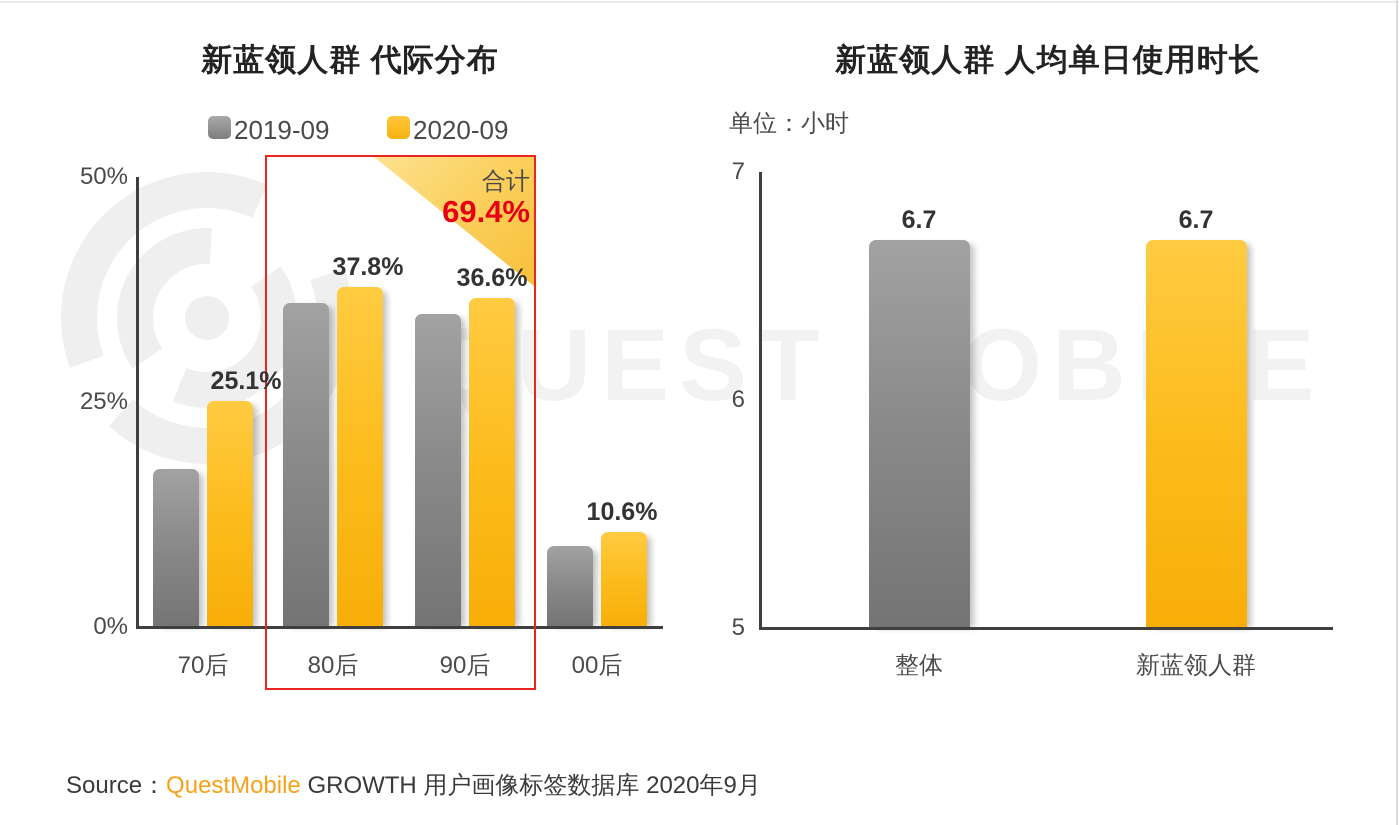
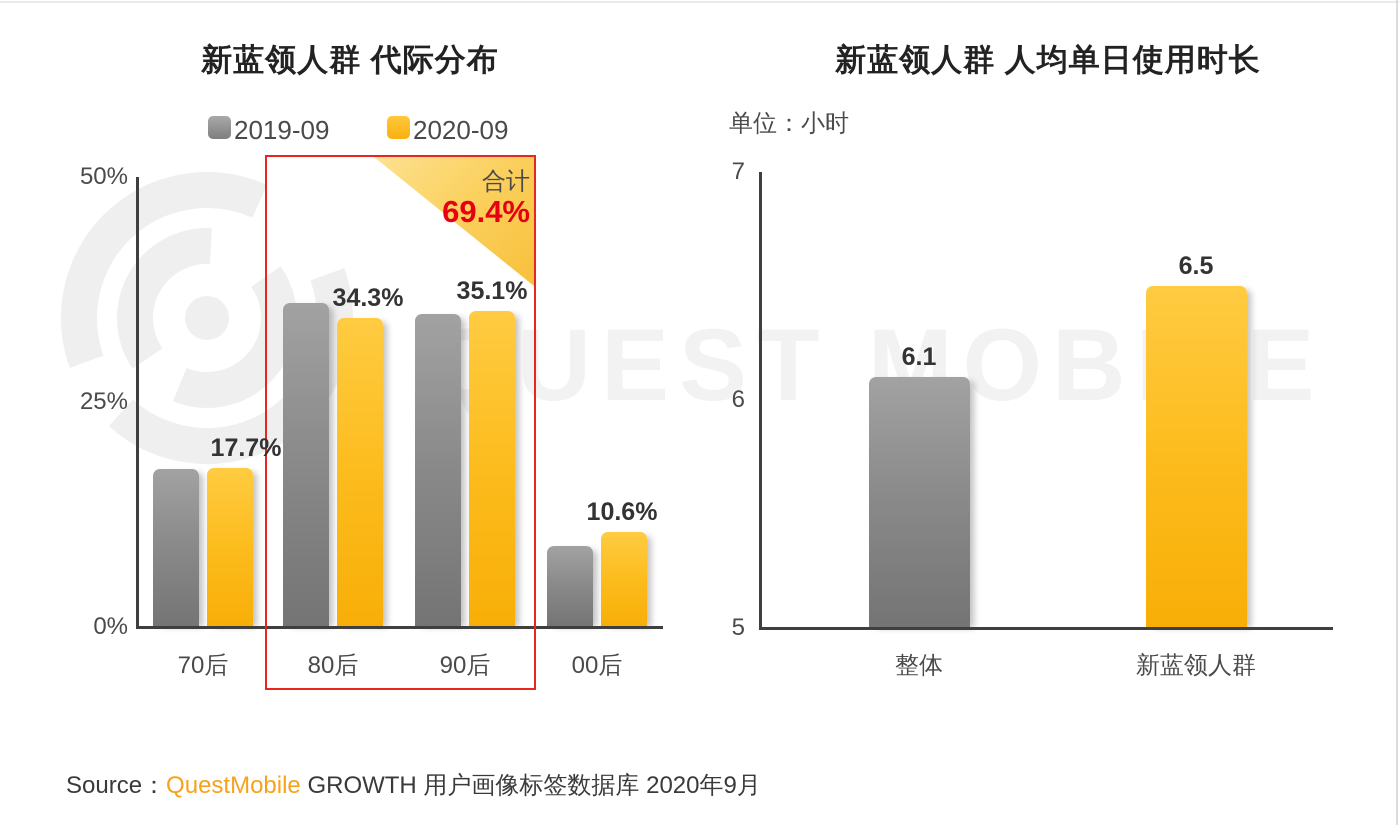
新蓝领人群 代际分布/2020-09/70后: 25.1% -> 17.7%
新蓝领人群 代际分布/2020-09/80后: 37.8% -> 34.3%
新蓝领人群 代际分布/2020-09/90后: 36.6% -> 35.1%
新蓝领人群 人均单日使用时长/整体: 6.7 -> 6.1
新蓝领人群 人均单日使用时长/新蓝领人群: 6.7 -> 6.5
